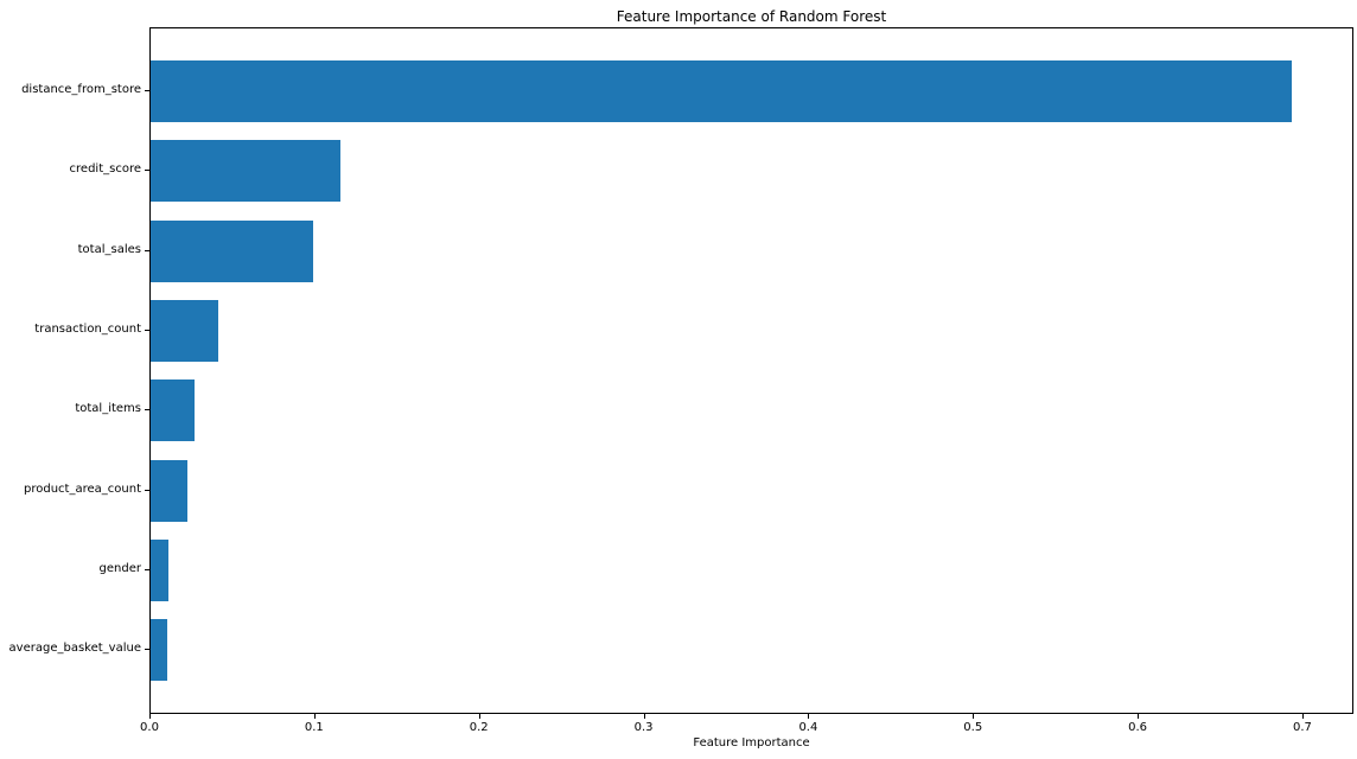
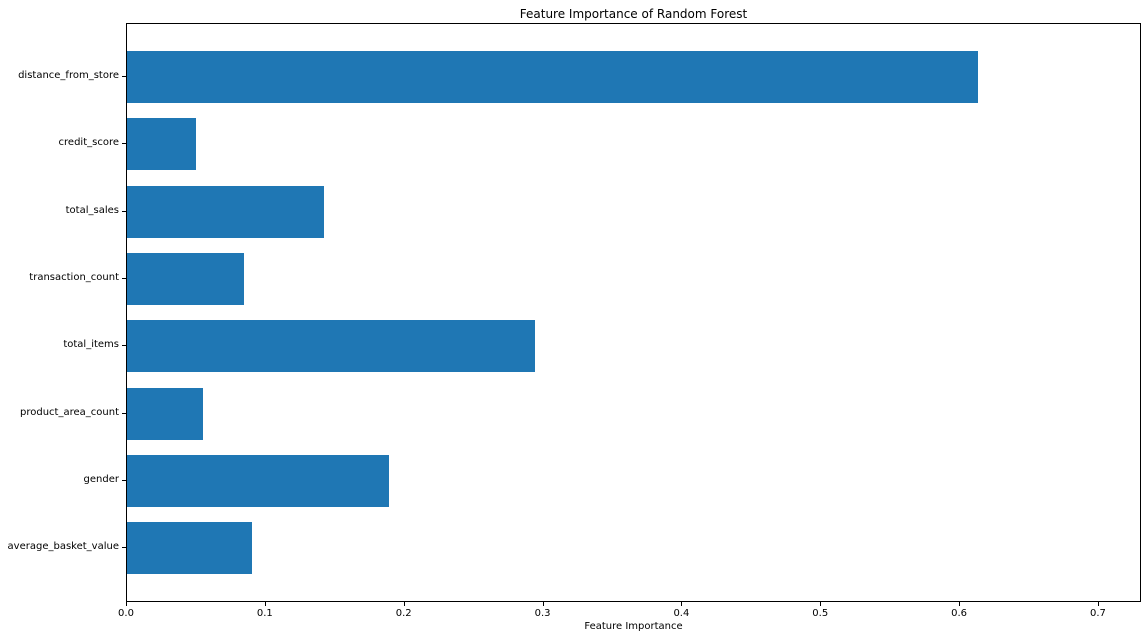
distance_from_store: 0.693 -> 0.613
credit_score: 0.115 -> 0.050
total_sales: 0.099 -> 0.142
transaction_count: 0.041 -> 0.084
total_items: 0.027 -> 0.294
product_area_count: 0.022 -> 0.055
gender: 0.011 -> 0.189
average_basket_value: 0.010 -> 0.090
